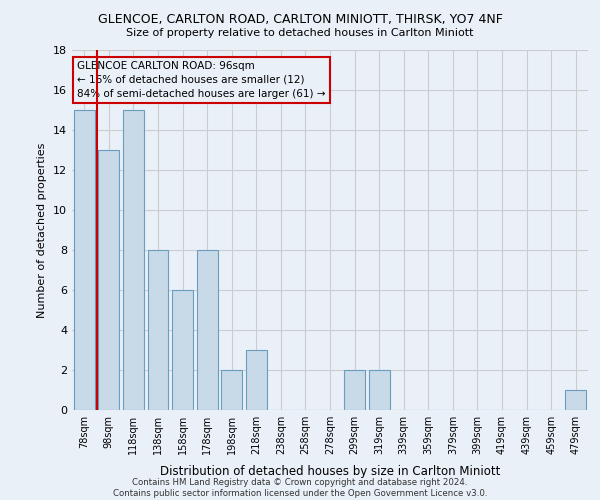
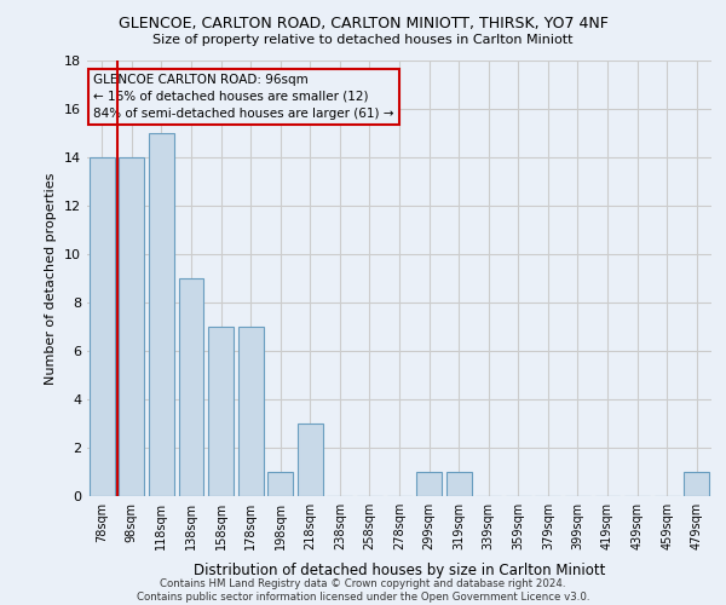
78sqm: 15 -> 14
98sqm: 13 -> 14
138sqm: 8 -> 9
158sqm: 6 -> 7
178sqm: 8 -> 7
198sqm: 2 -> 1
299sqm: 2 -> 1
319sqm: 2 -> 1
